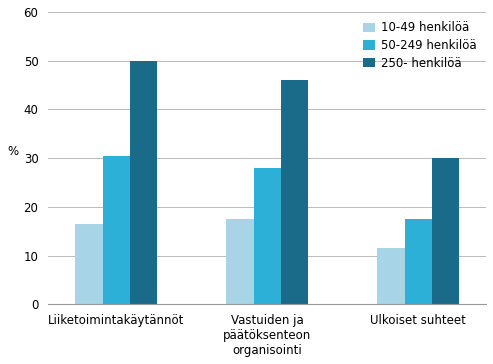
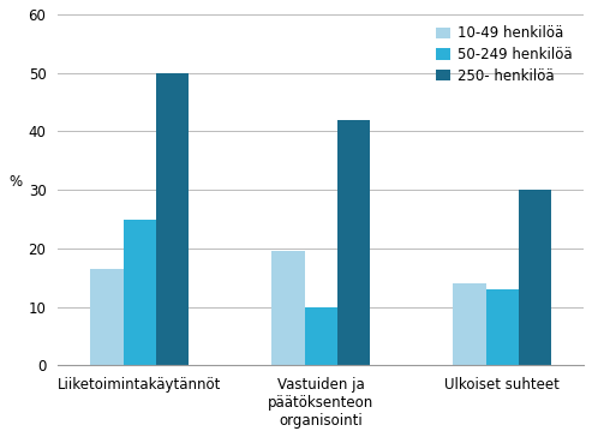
50-249 henkilöä/Liiketoimintakäytännöt: 30.5 -> 25.0
10-49 henkilöä/Vastuiden ja päätöksenteon organisointi: 17.5 -> 19.5
50-249 henkilöä/Vastuiden ja päätöksenteon organisointi: 28.0 -> 10.0
250- henkilöä/Vastuiden ja päätöksenteon organisointi: 46 -> 42
10-49 henkilöä/Ulkoiset suhteet: 11.5 -> 14.0
50-249 henkilöä/Ulkoiset suhteet: 17.5 -> 13.0
